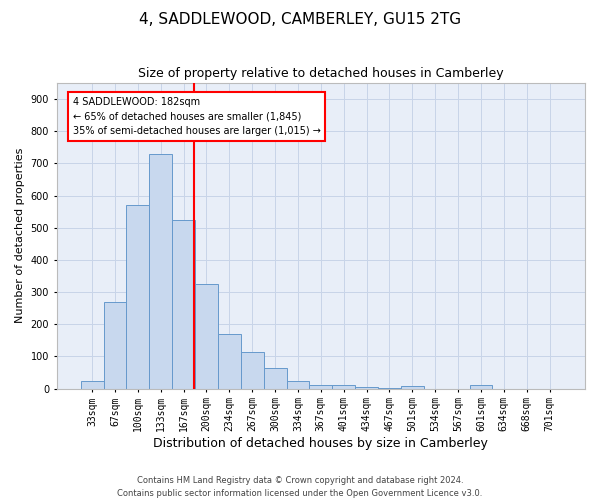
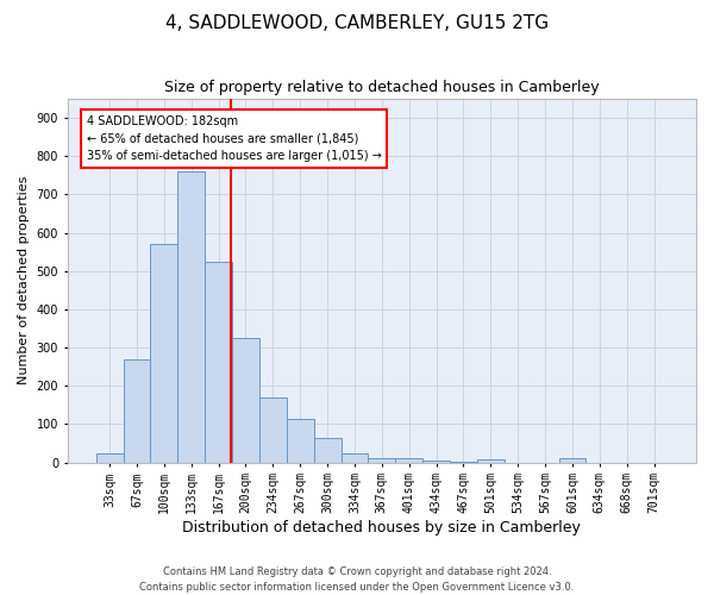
133sqm: 730 -> 760
